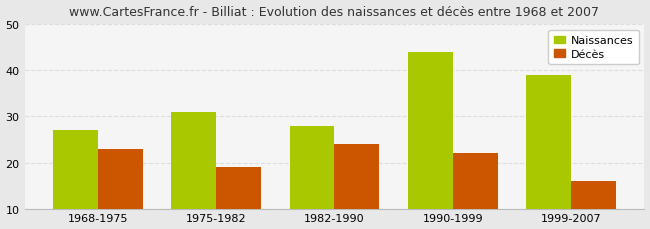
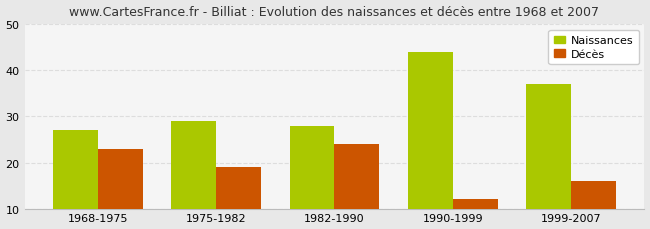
Naissances/1975-1982: 31 -> 29
Décès/1990-1999: 22 -> 12
Naissances/1999-2007: 39 -> 37
